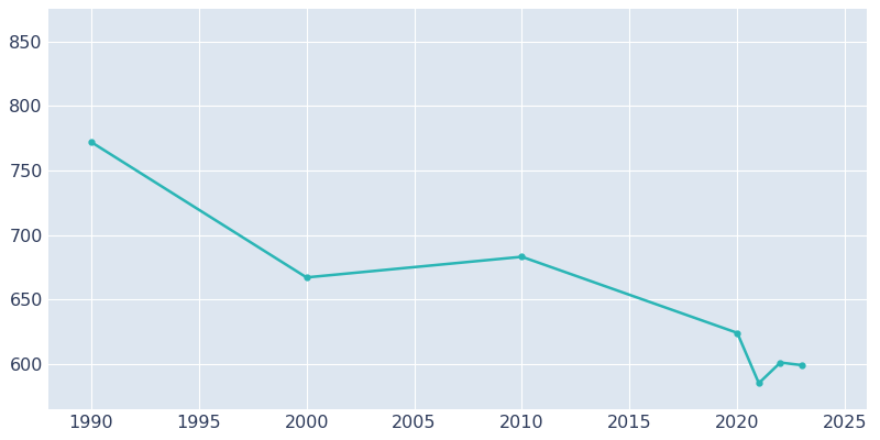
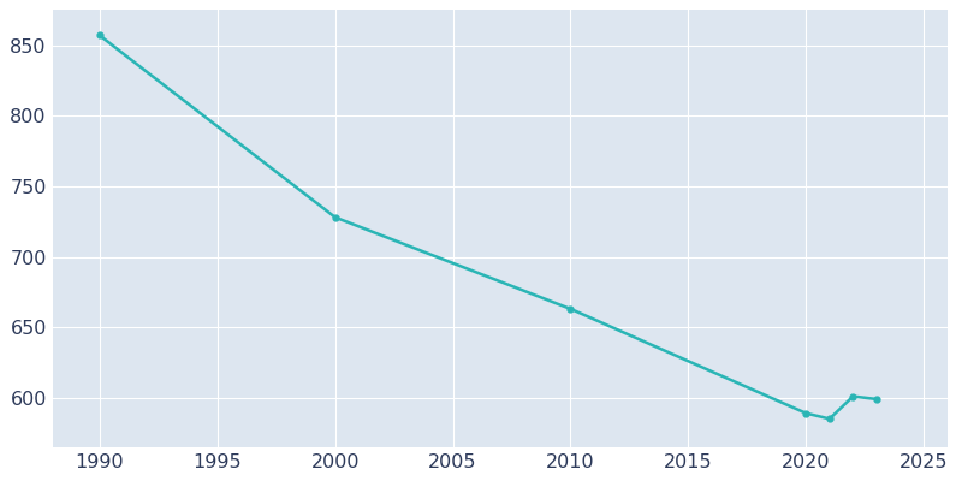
1990: 772 -> 857
2000: 667 -> 728
2010: 683 -> 663
2020: 624 -> 589
